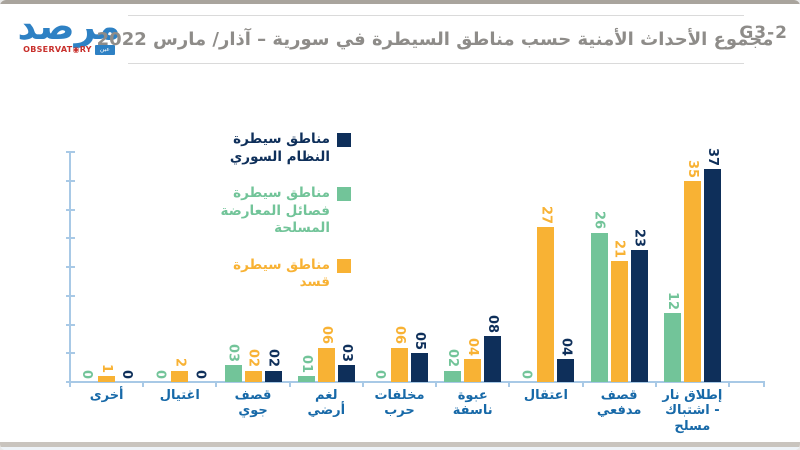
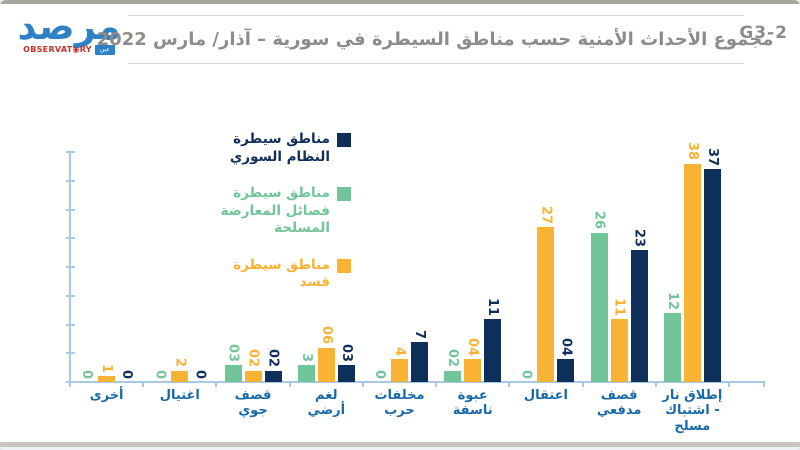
مناطق سيطرة فصائل المعارضة المسلحة/لغم أرضي: 01 -> 3
مناطق سيطرة قسد/مخلفات حرب: 06 -> 4
مناطق سيطرة النظام السوري/مخلفات حرب: 05 -> 7
مناطق سيطرة النظام السوري/عبوة ناسفة: 08 -> 11
مناطق سيطرة قسد/قصف مدفعي: 21 -> 11
مناطق سيطرة قسد/إطلاق نار - اشتباك مسلح: 35 -> 38
